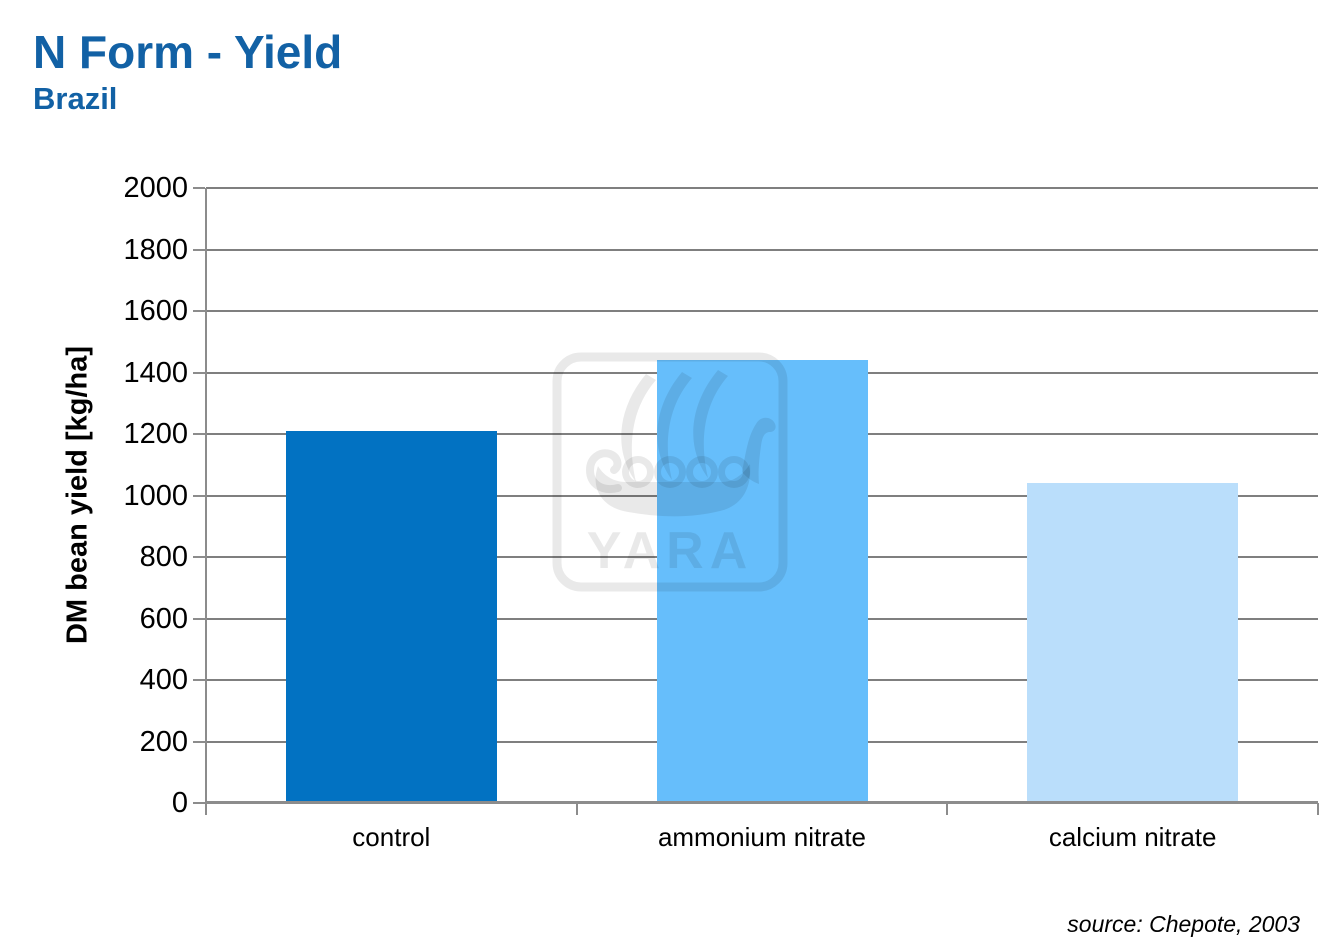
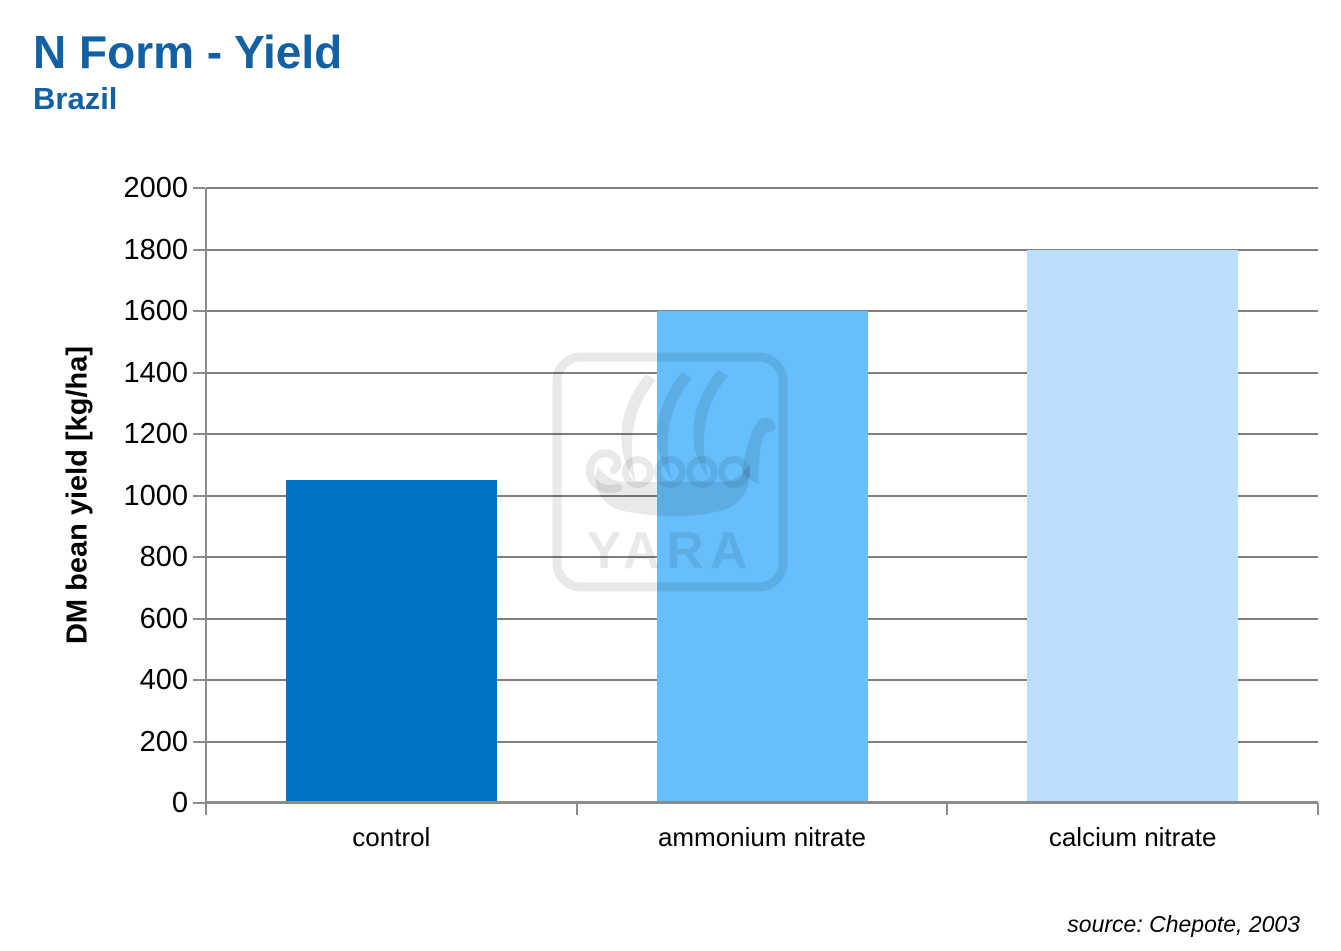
control: 1210 -> 1050
ammonium nitrate: 1440 -> 1600
calcium nitrate: 1040 -> 1800
